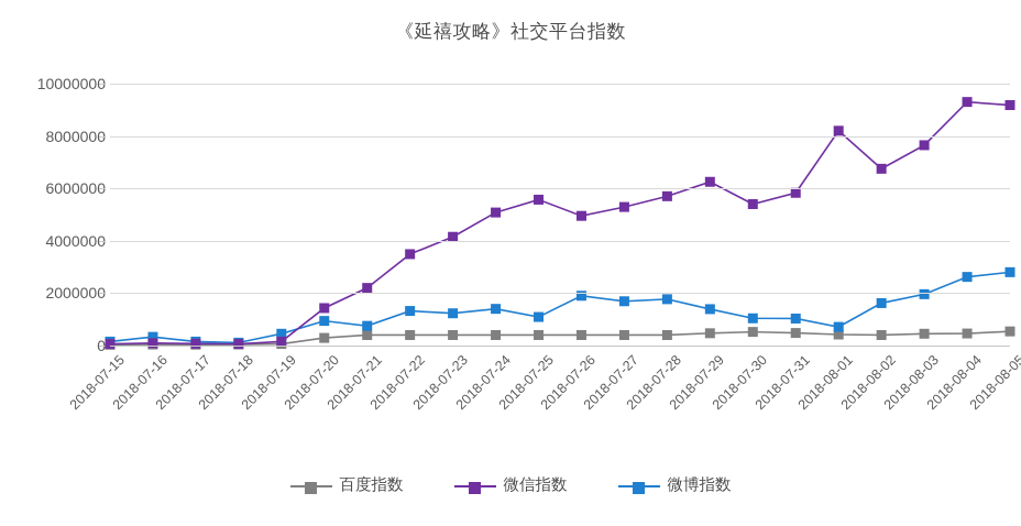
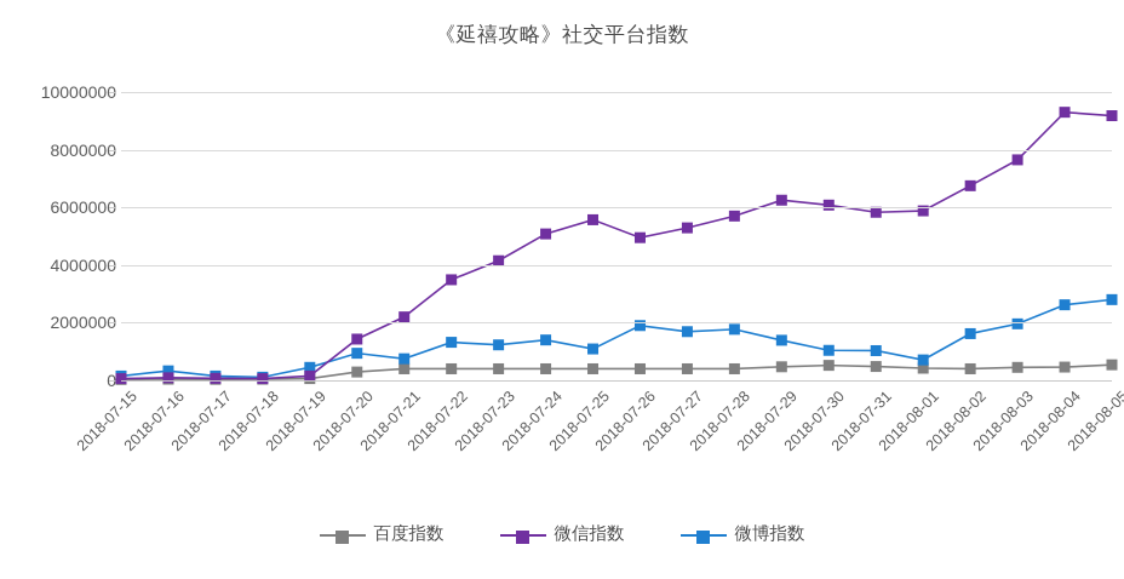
微信指数/2018-07-30: 5400000 -> 6100000
微信指数/2018-08-01: 8200000 -> 5900000
